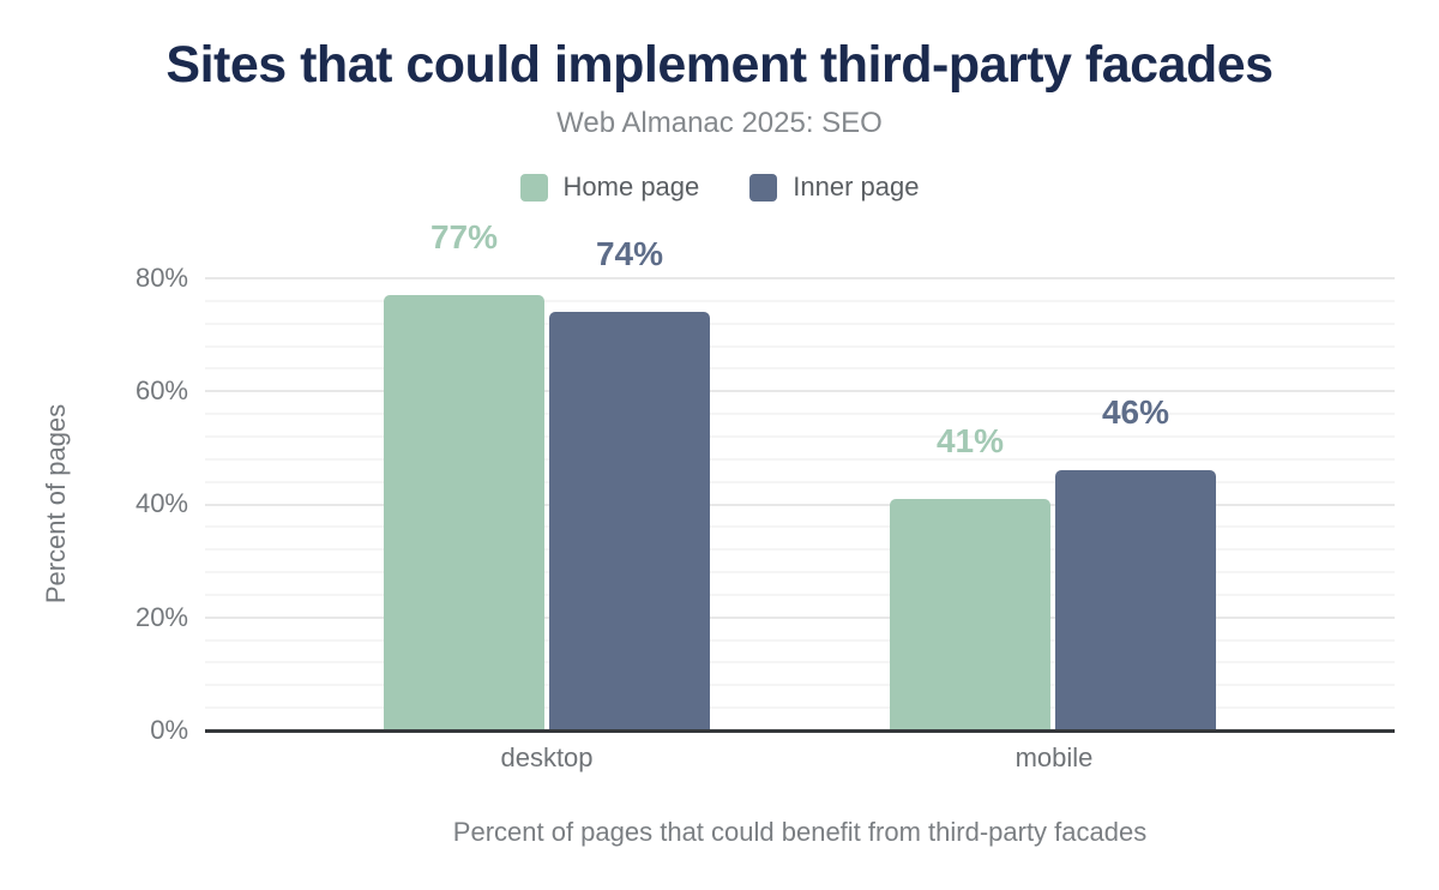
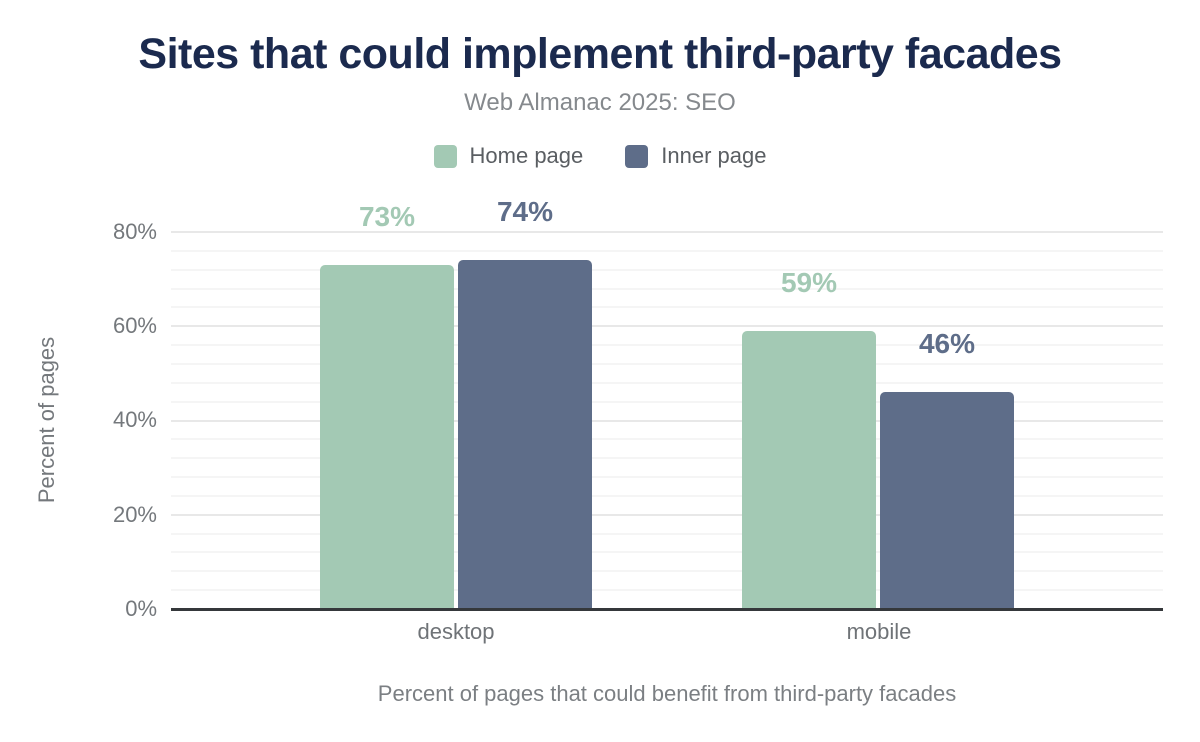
Home page/desktop: 77% -> 73%
Home page/mobile: 41% -> 59%
